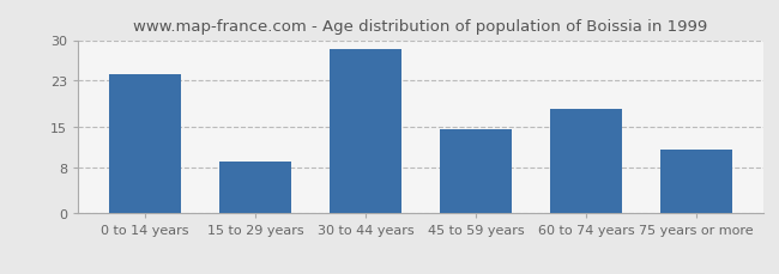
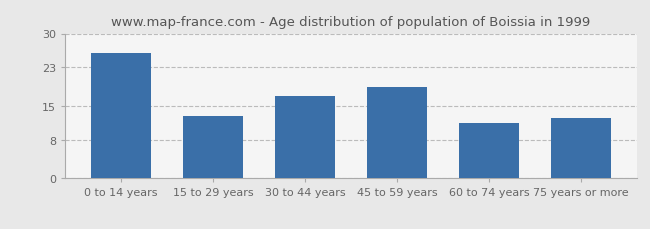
0 to 14 years: 24.0 -> 26.0
15 to 29 years: 9.0 -> 13.0
30 to 44 years: 28.5 -> 17.0
45 to 59 years: 14.5 -> 19.0
60 to 74 years: 18.0 -> 11.5
75 years or more: 11.0 -> 12.5
